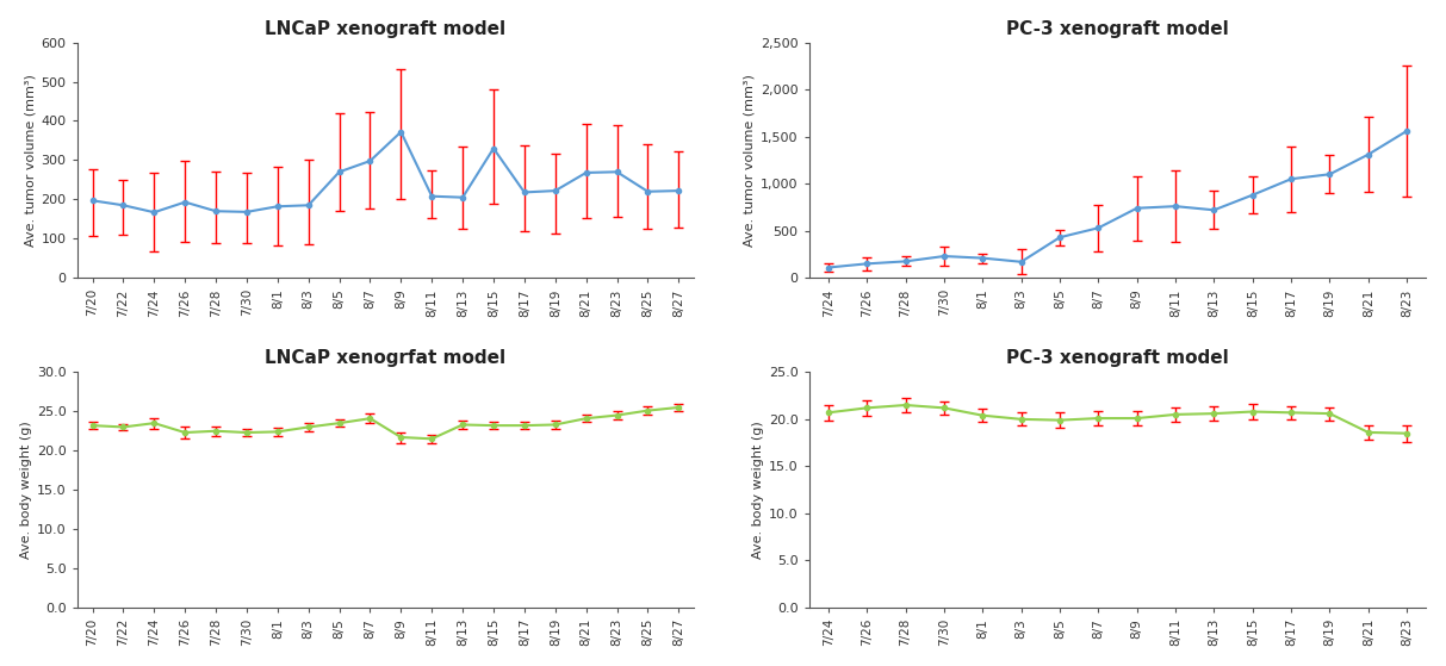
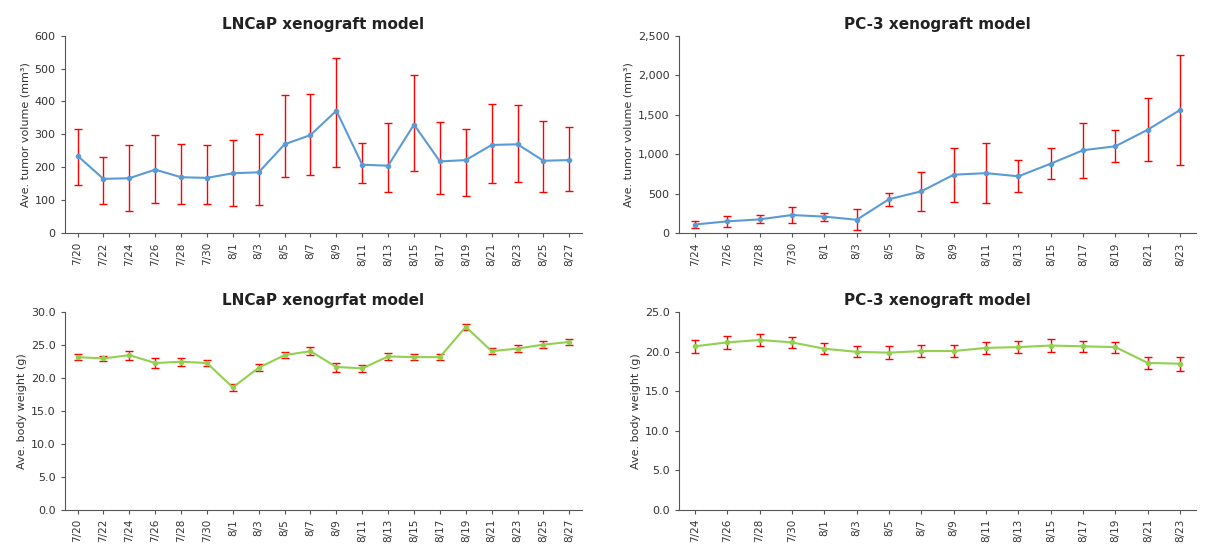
LNCaP xenograft model/7/20: 197 -> 235
LNCaP xenograft model/7/22: 185 -> 165
LNCaP xenogrfat model/8/1: 22.4 -> 18.6
LNCaP xenogrfat model/8/3: 23.0 -> 21.6
LNCaP xenogrfat model/8/19: 23.3 -> 27.8
